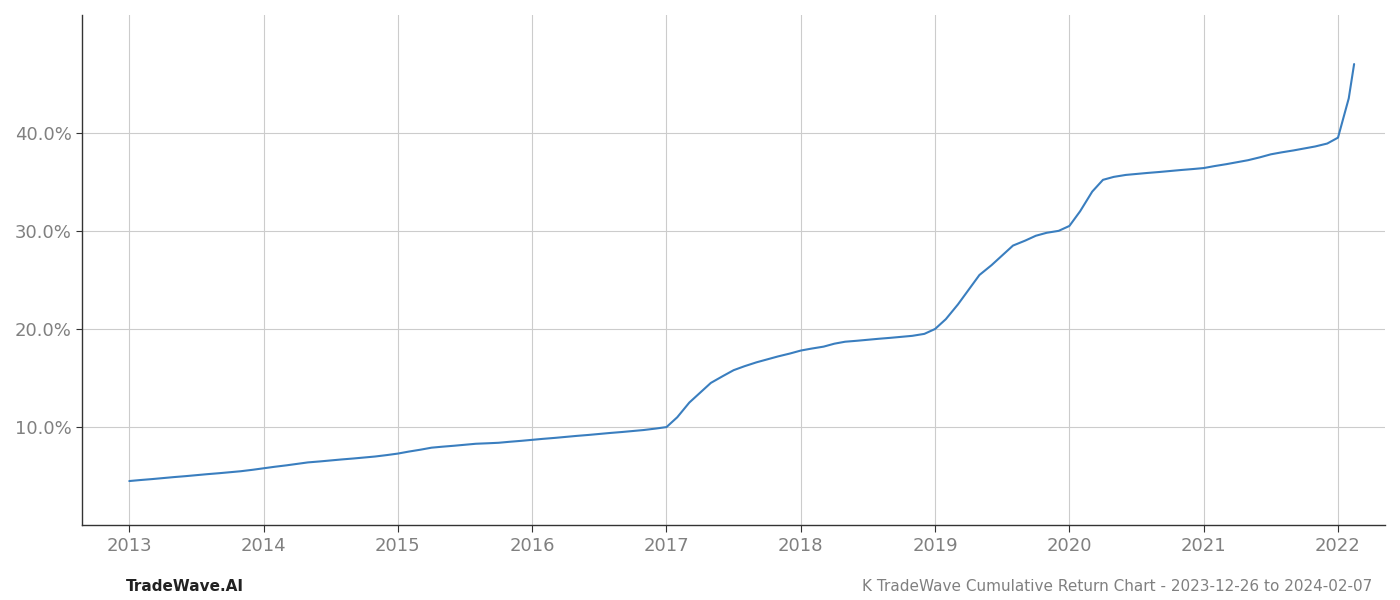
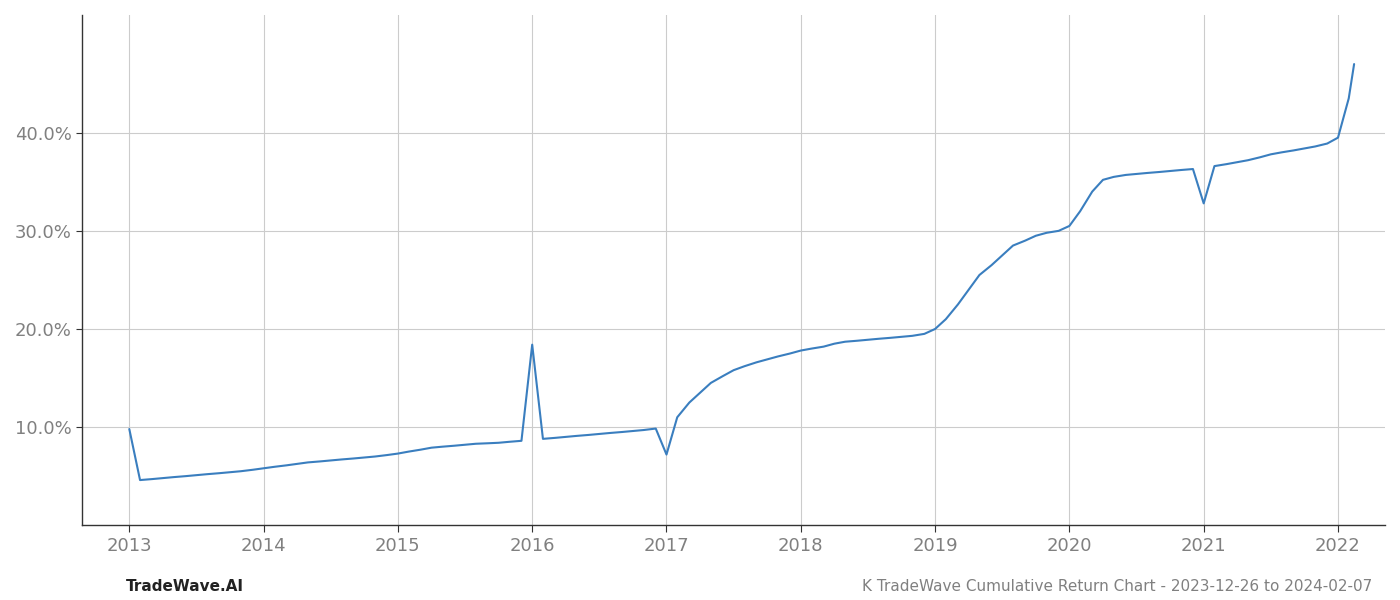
2013: 4.5% -> 9.8%
2016: 8.7% -> 18.4%
2017: 10.0% -> 7.2%
2021: 36.4% -> 32.8%
